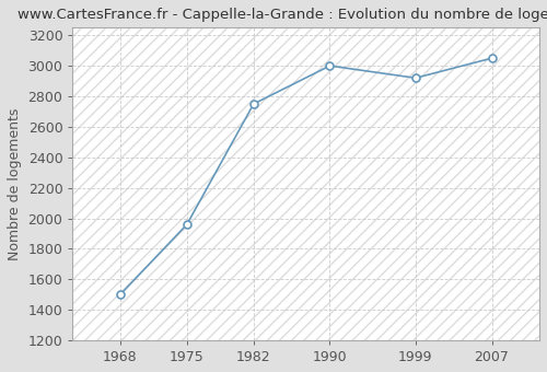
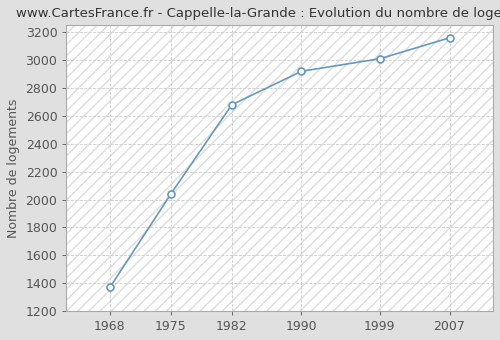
1968: 1500 -> 1370
1975: 1960 -> 2040
1982: 2750 -> 2680
1990: 3000 -> 2920
1999: 2920 -> 3010
2007: 3050 -> 3160
